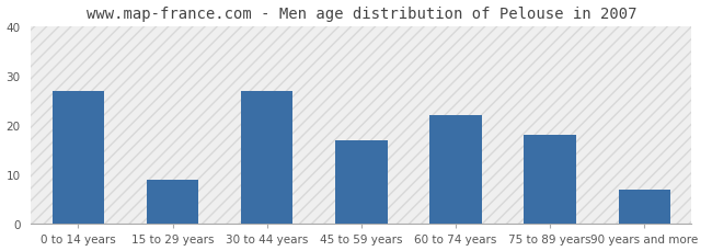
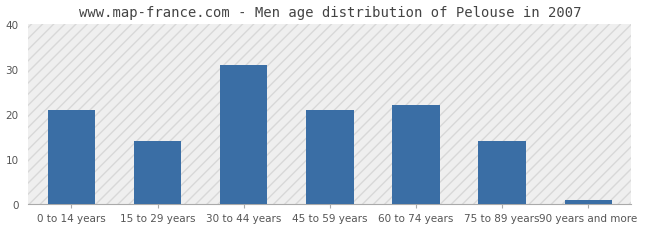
0 to 14 years: 27 -> 21
15 to 29 years: 9 -> 14
30 to 44 years: 27 -> 31
45 to 59 years: 17 -> 21
75 to 89 years: 18 -> 14
90 years and more: 7 -> 1
